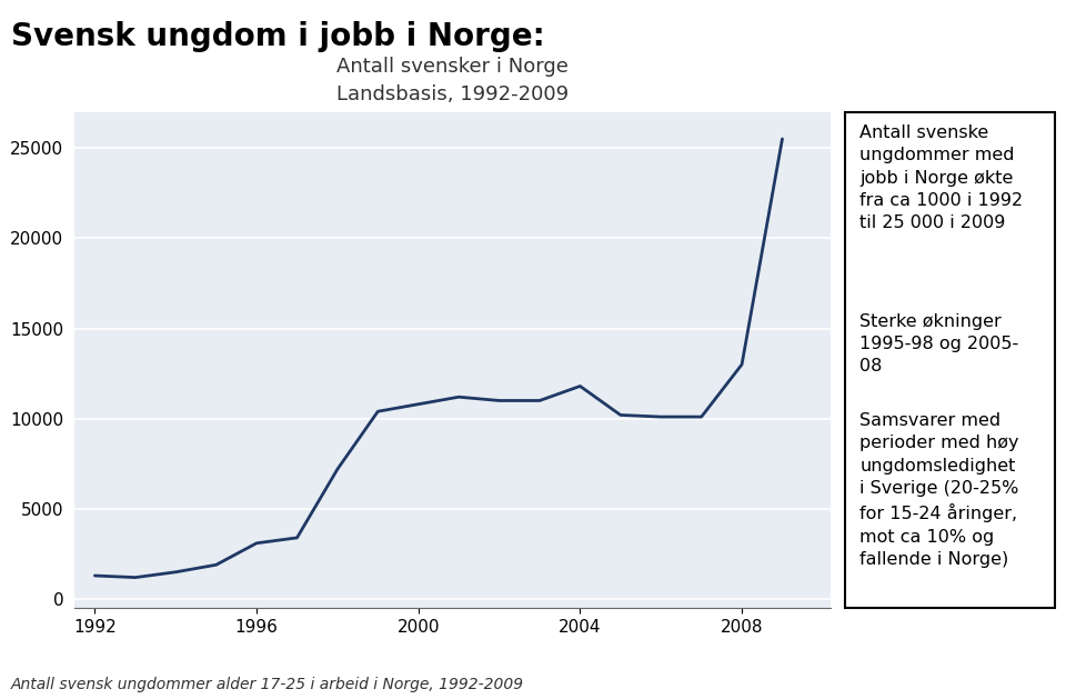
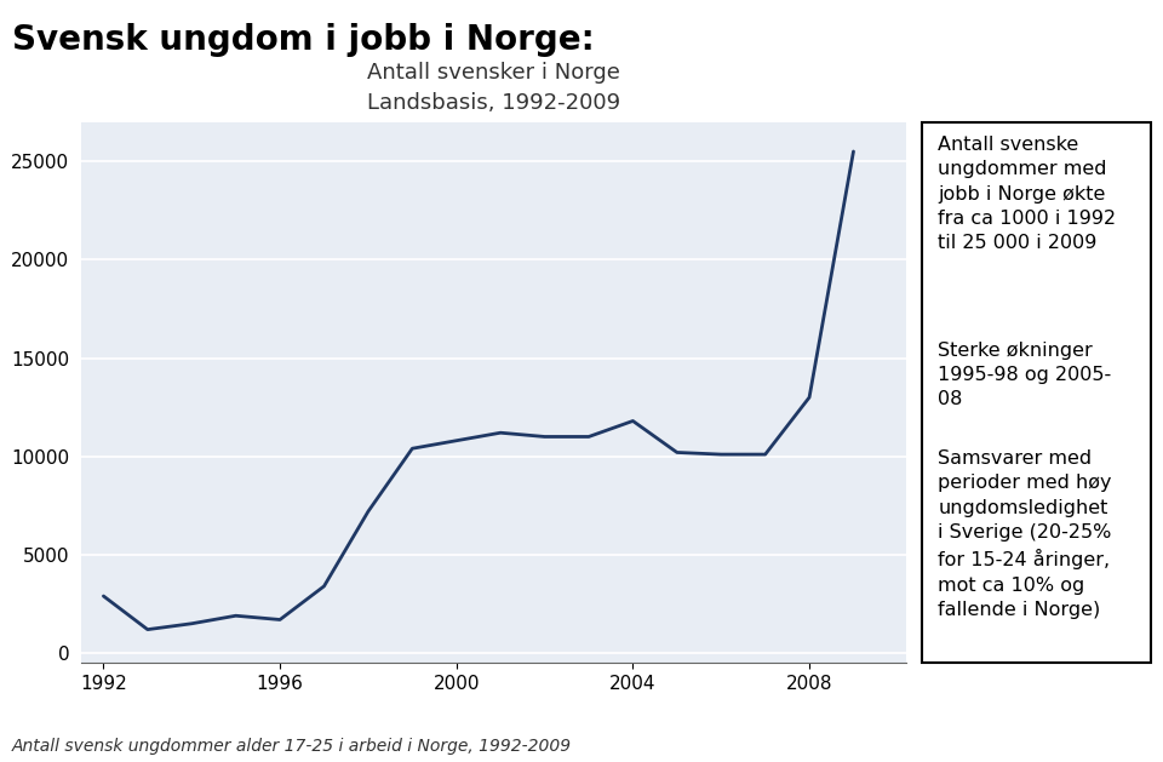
1992: 1300 -> 2900
1996: 3100 -> 1700
